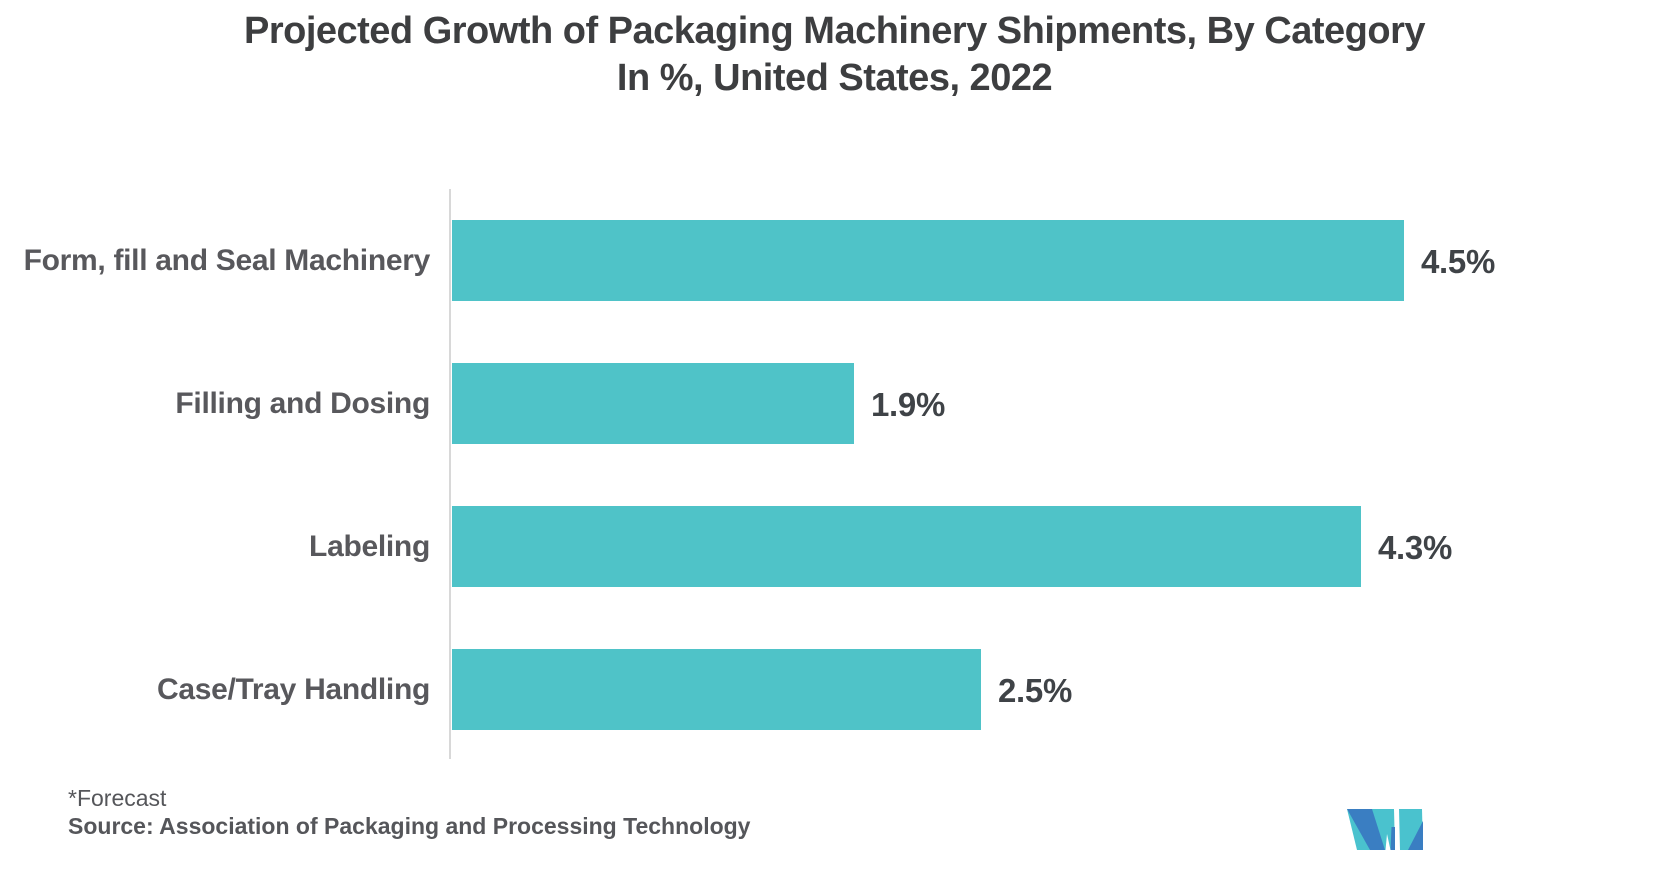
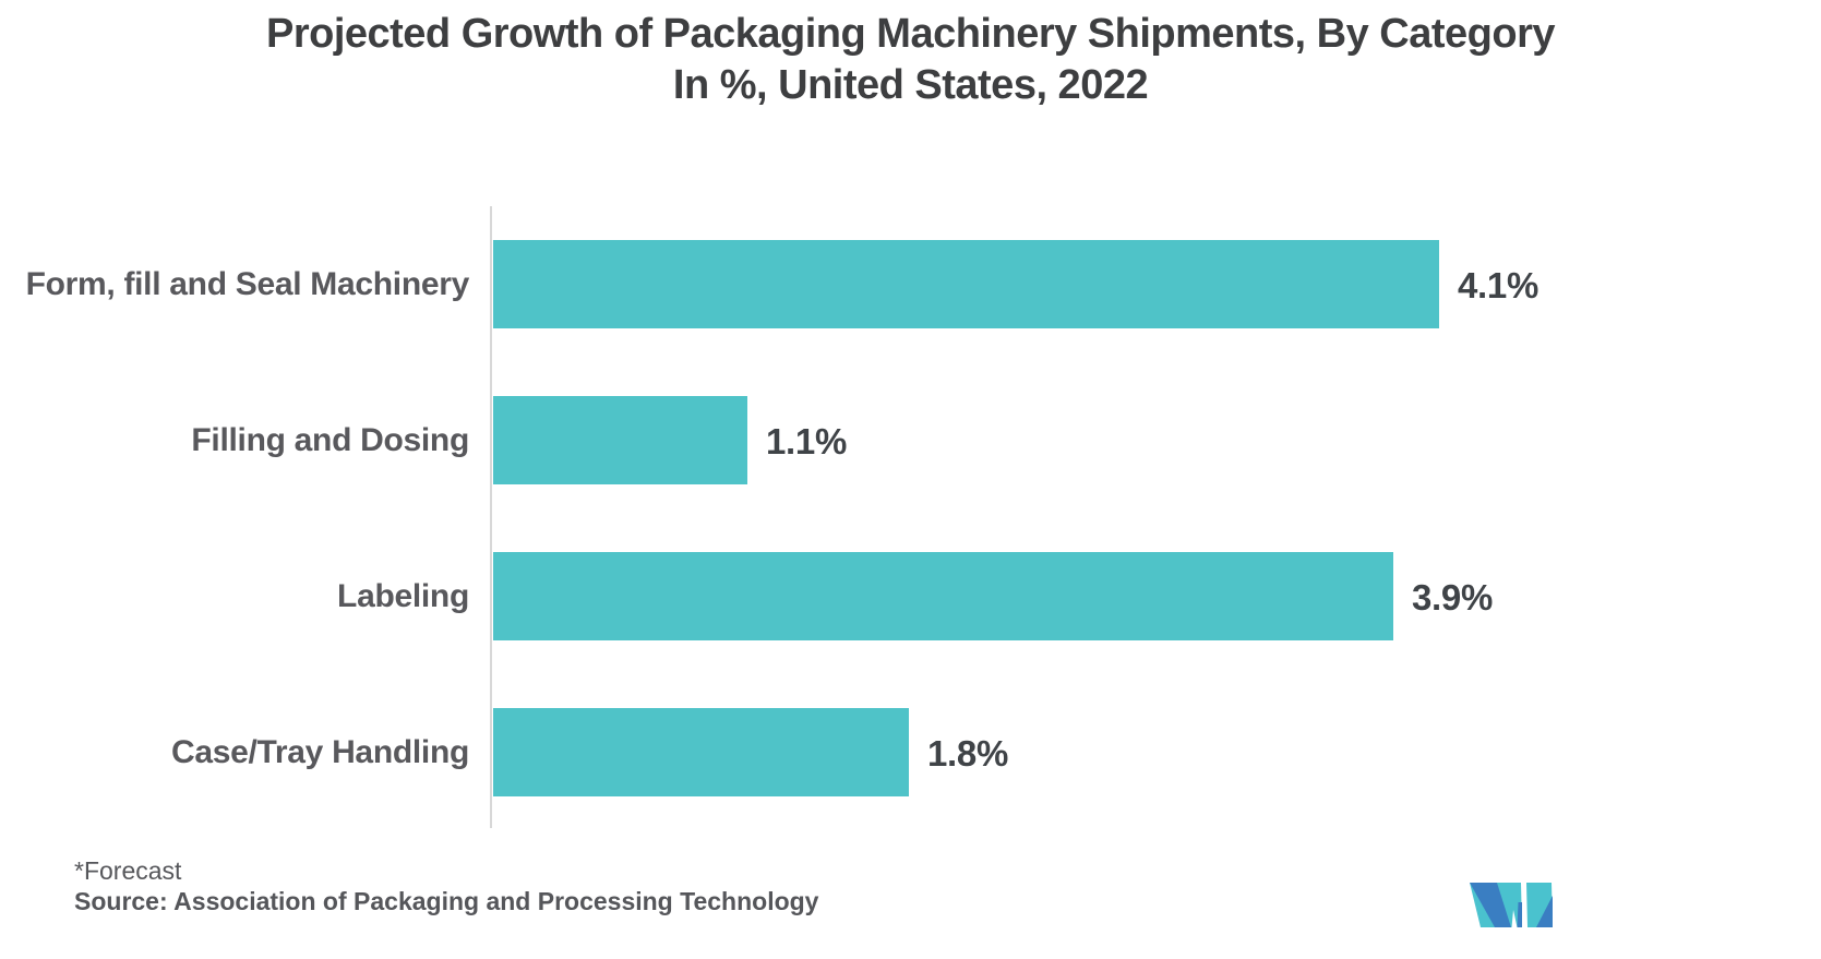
Form, fill and Seal Machinery: 4.5% -> 4.1%
Filling and Dosing: 1.9% -> 1.1%
Labeling: 4.3% -> 3.9%
Case/Tray Handling: 2.5% -> 1.8%
